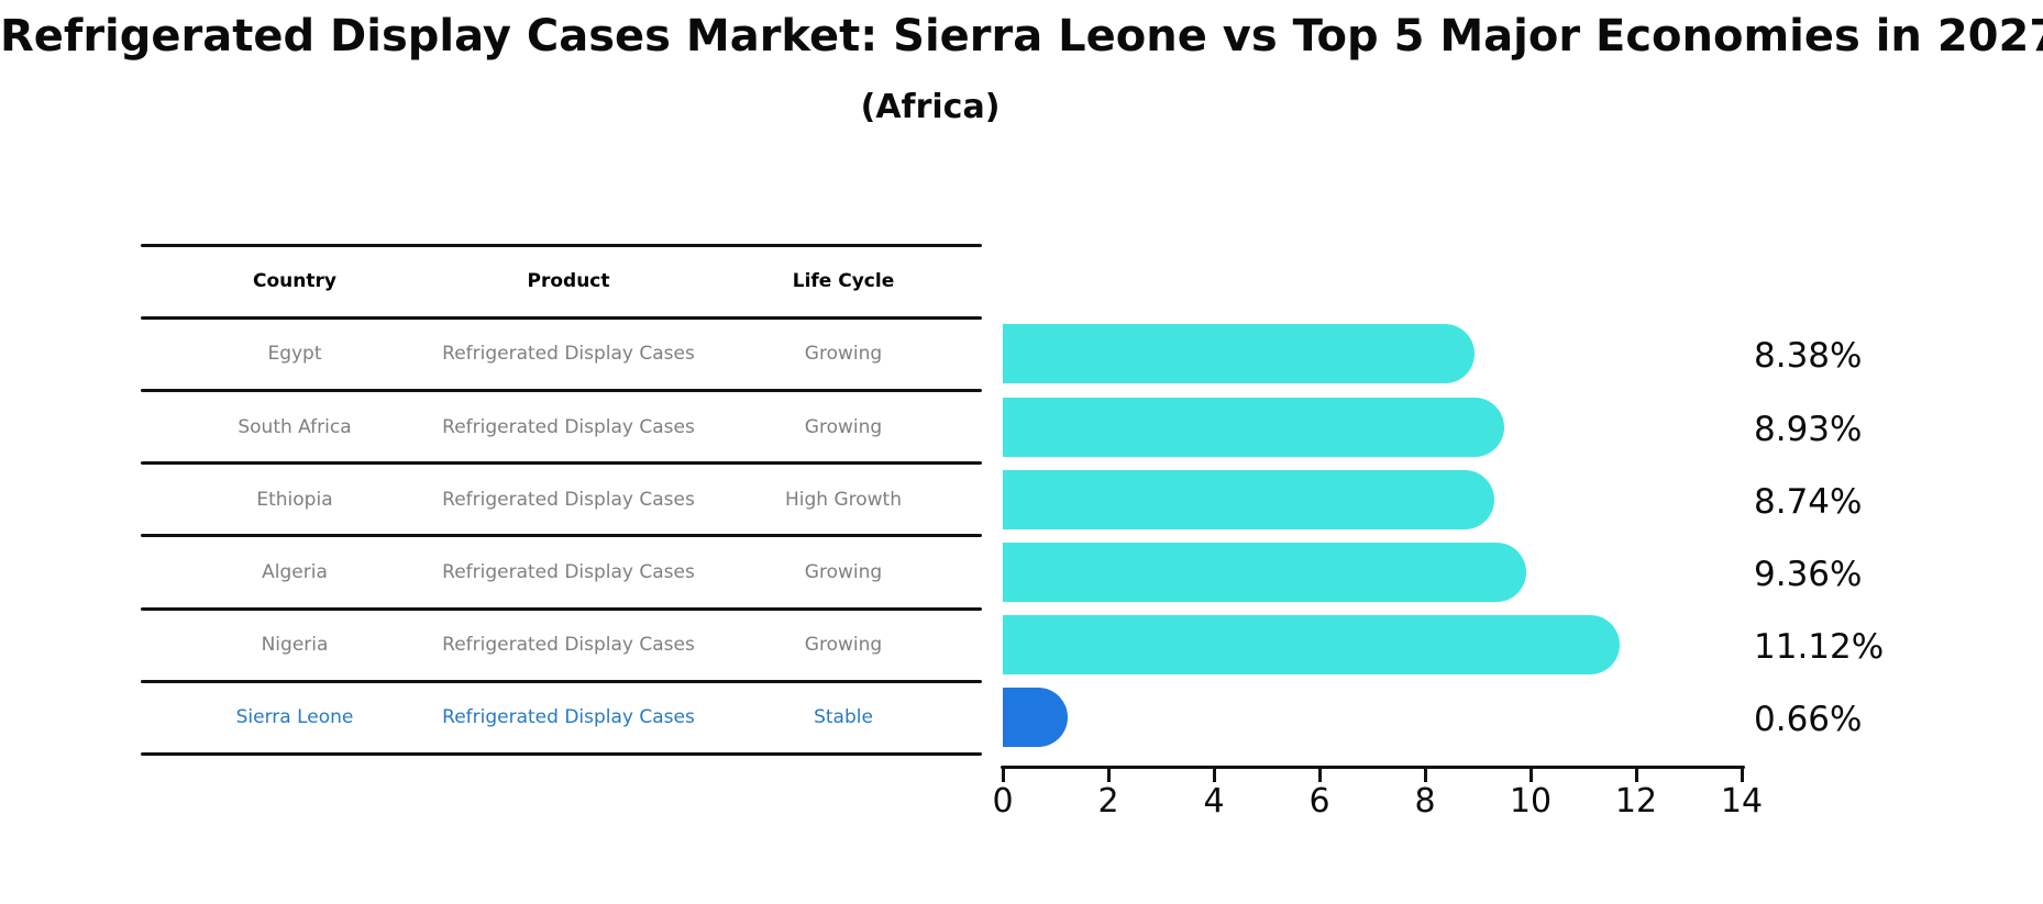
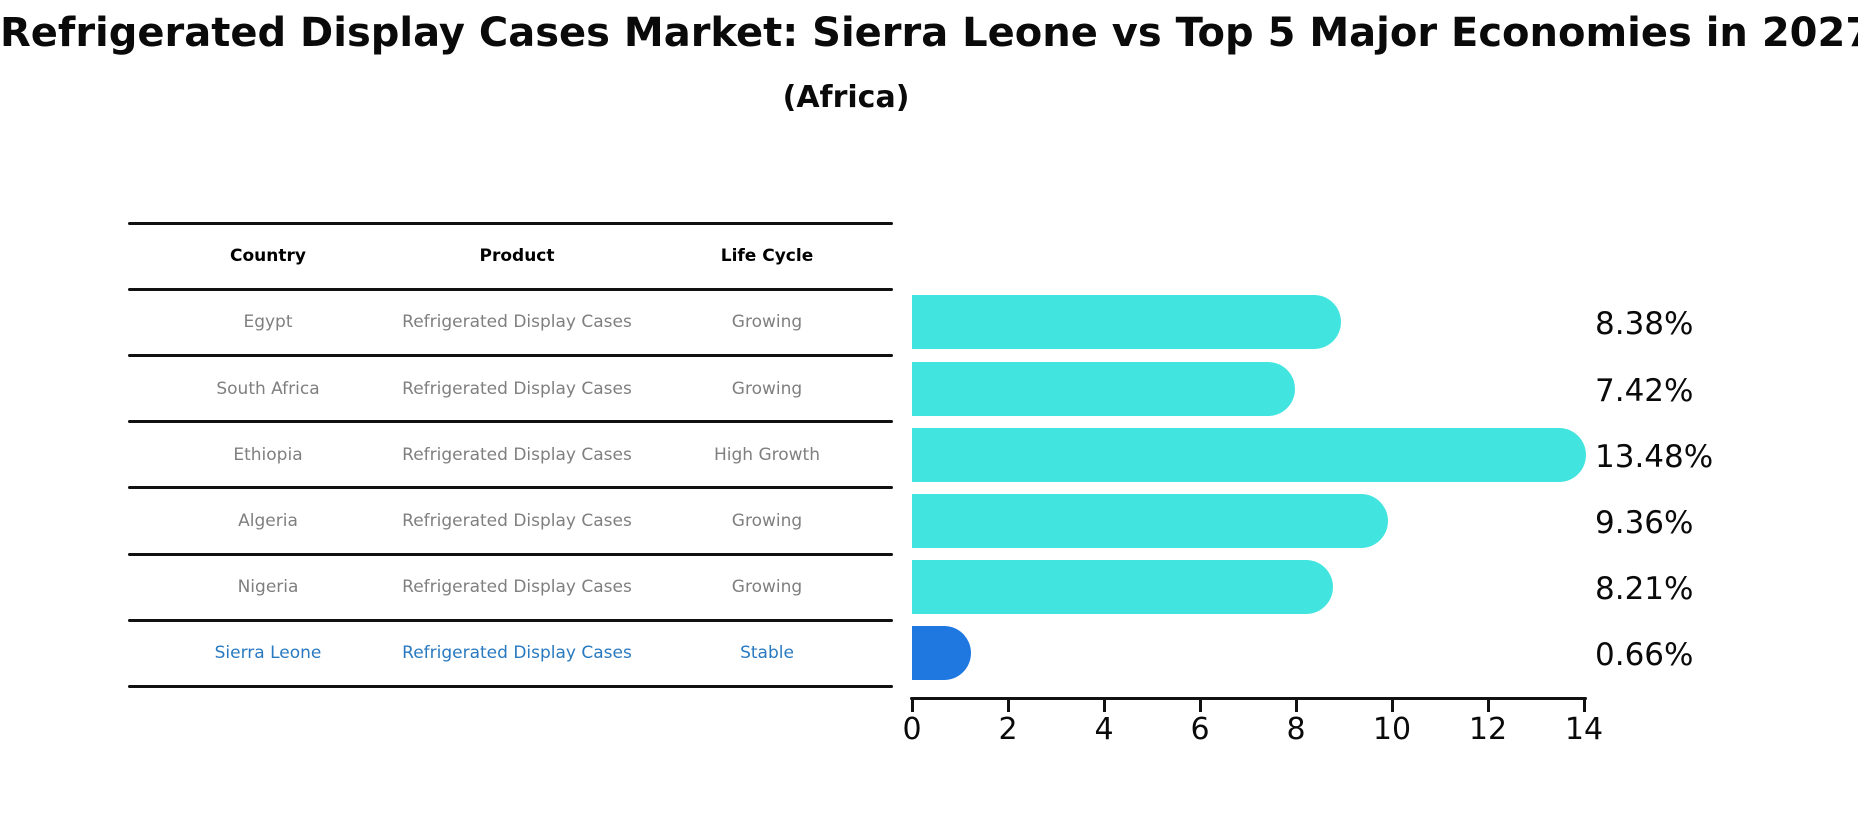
South Africa: 8.93% -> 7.42%
Ethiopia: 8.74% -> 13.48%
Nigeria: 11.12% -> 8.21%
